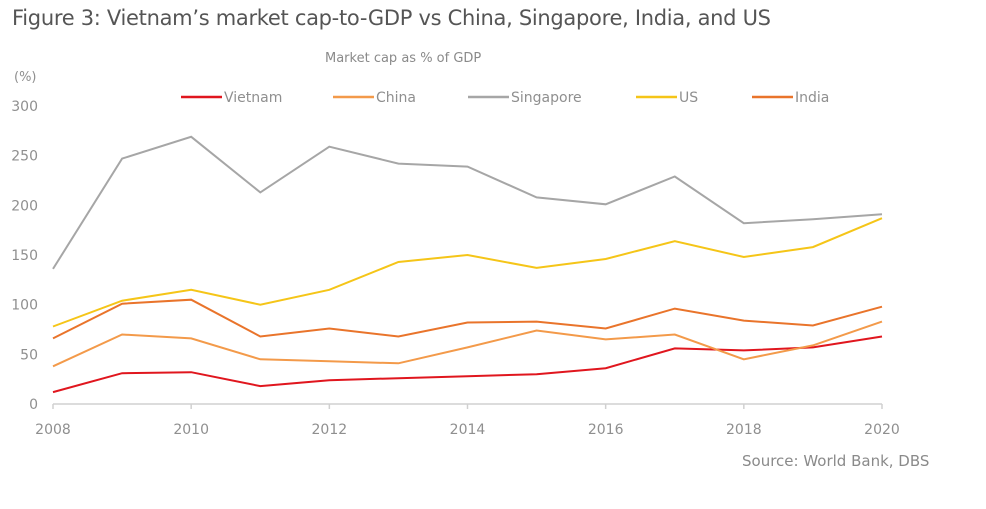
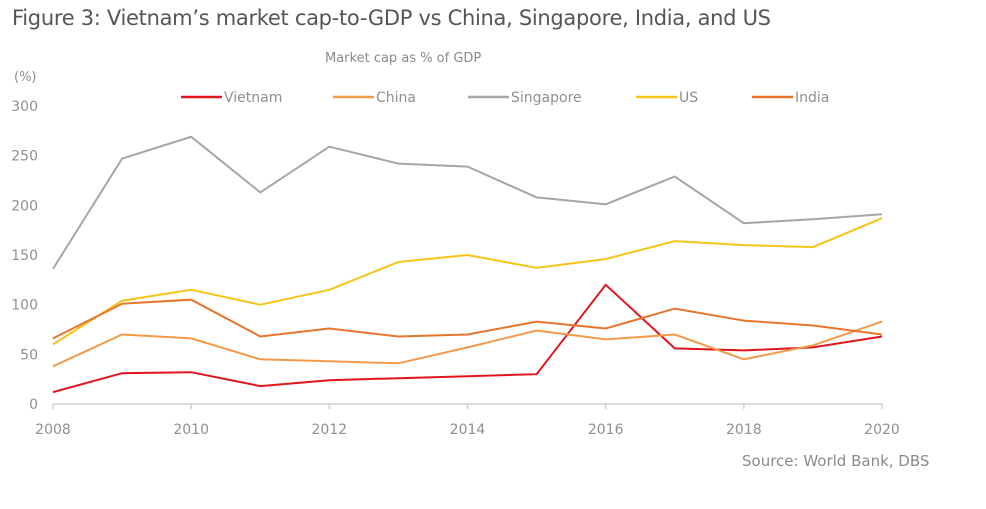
US/2008: 80 -> 60
India/2014: 80 -> 70
Vietnam/2016: 40 -> 120
US/2018: 150 -> 160
India/2020: 100 -> 70
